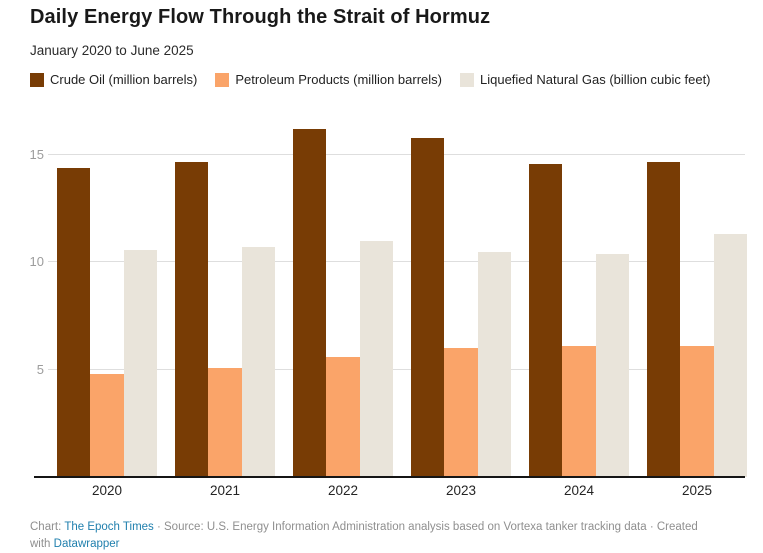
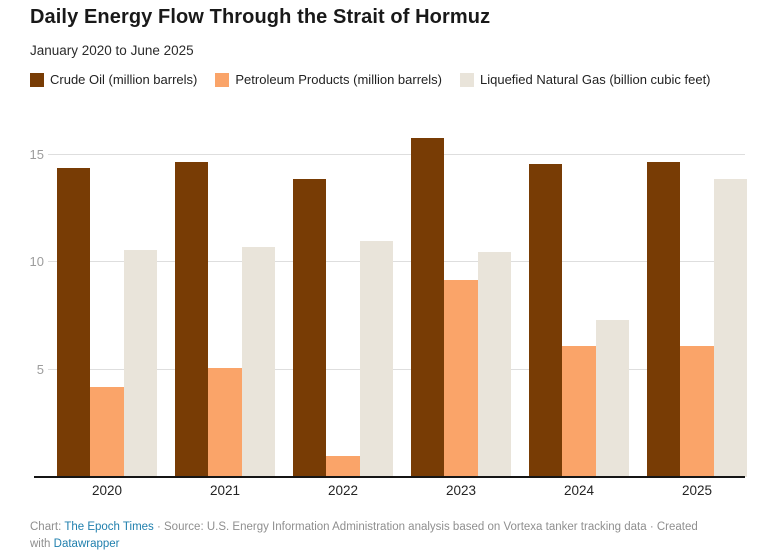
Petroleum Products (million barrels)/2020: 4.8 -> 4.2
Crude Oil (million barrels)/2022: 16.2 -> 13.9
Petroleum Products (million barrels)/2022: 5.6 -> 1.0
Petroleum Products (million barrels)/2023: 6.0 -> 9.2
Liquefied Natural Gas (billion cubic feet)/2024: 10.4 -> 7.3
Liquefied Natural Gas (billion cubic feet)/2025: 11.3 -> 13.9
